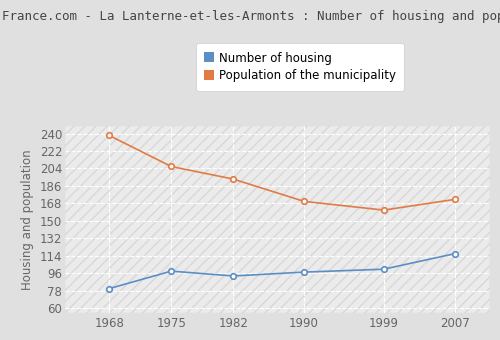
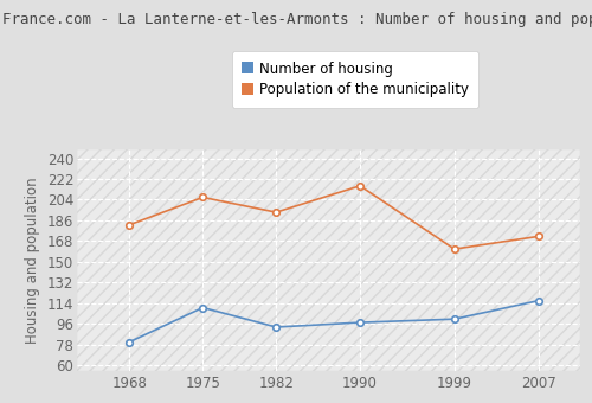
Population of the municipality/1968: 238 -> 182
Number of housing/1975: 98 -> 110
Population of the municipality/1990: 170 -> 216
